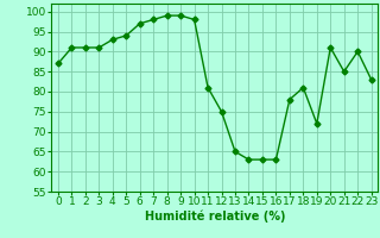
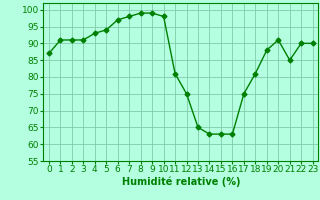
17: 78 -> 75
19: 72 -> 88
23: 83 -> 90
